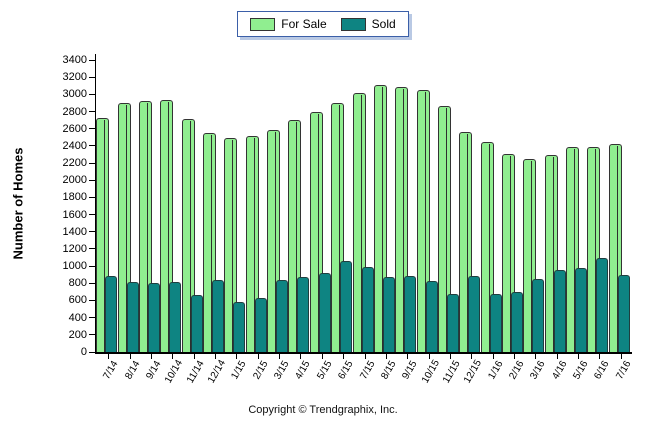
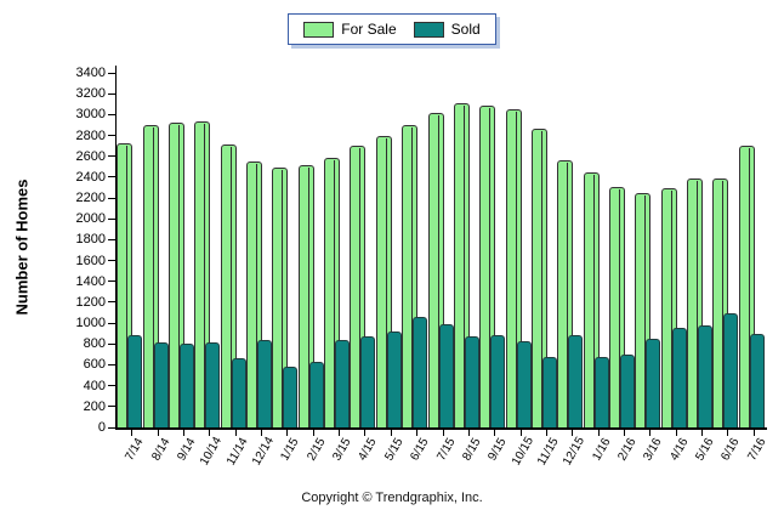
For Sale/7/16: 2400 -> 2700
